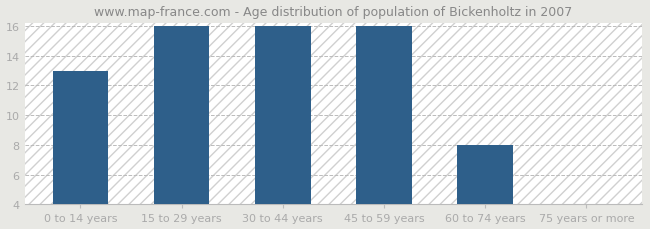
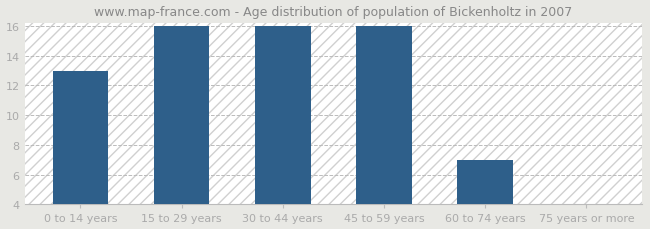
60 to 74 years: 8 -> 7
